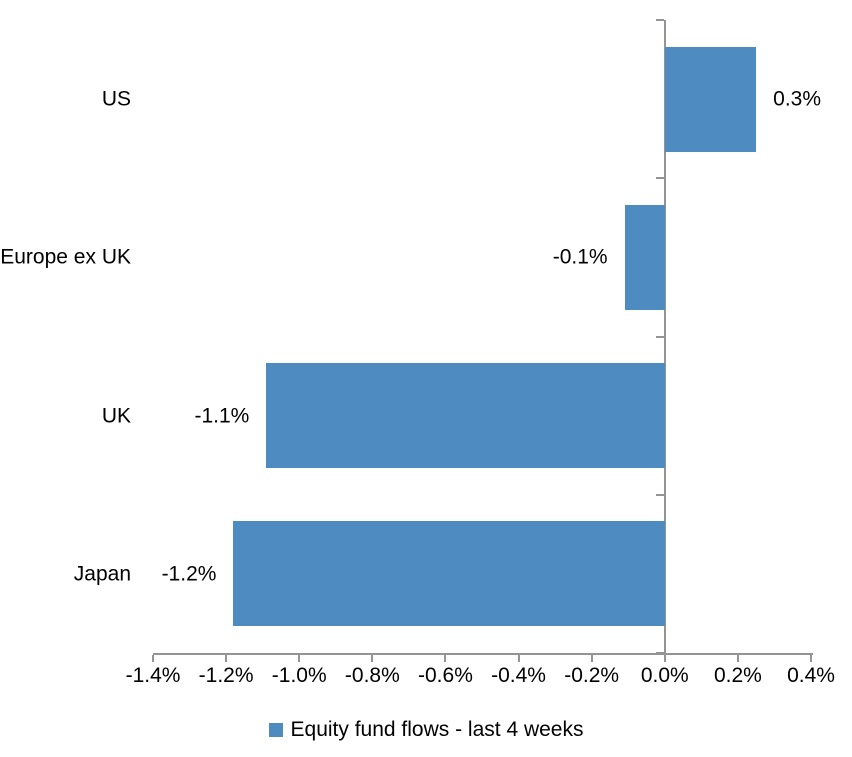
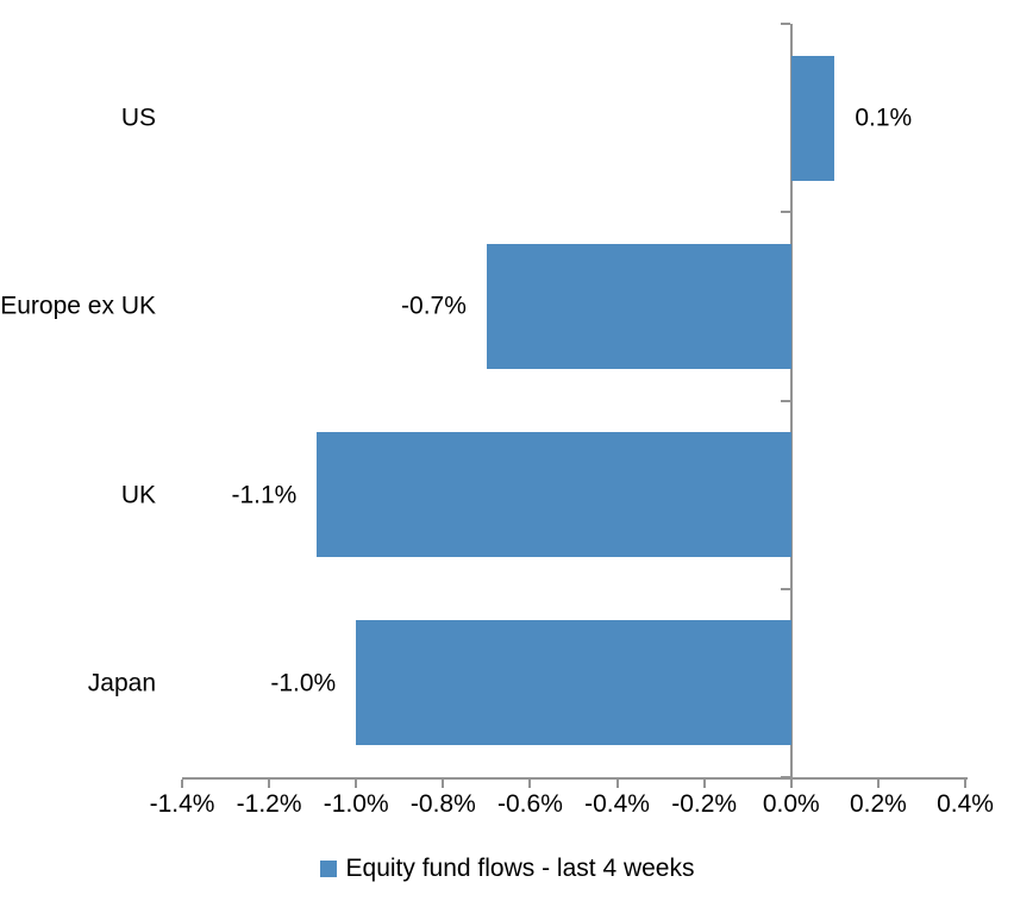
US: 0.3% -> 0.1%
Europe ex UK: -0.1% -> -0.7%
Japan: -1.2% -> -1.0%
